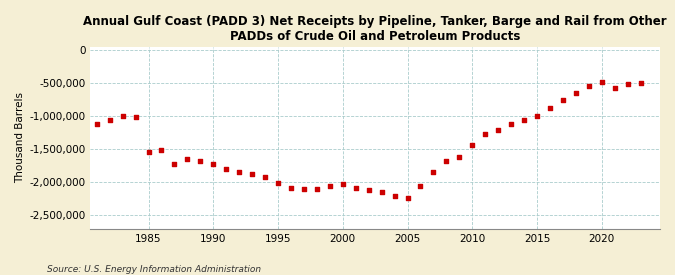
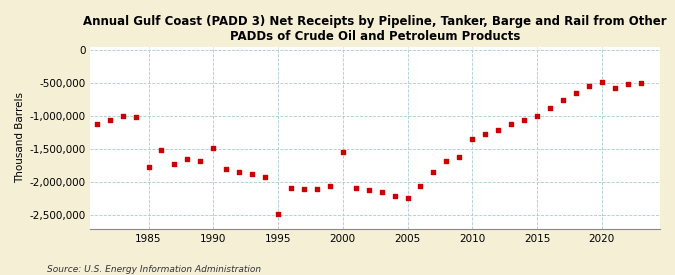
1985: -1,540,000 -> -1,760,000
1990: -1,720,000 -> -1,480,000
1995: -2,010,000 -> -2,480,000
2000: -2,020,000 -> -1,540,000
2010: -1,440,000 -> -1,340,000
